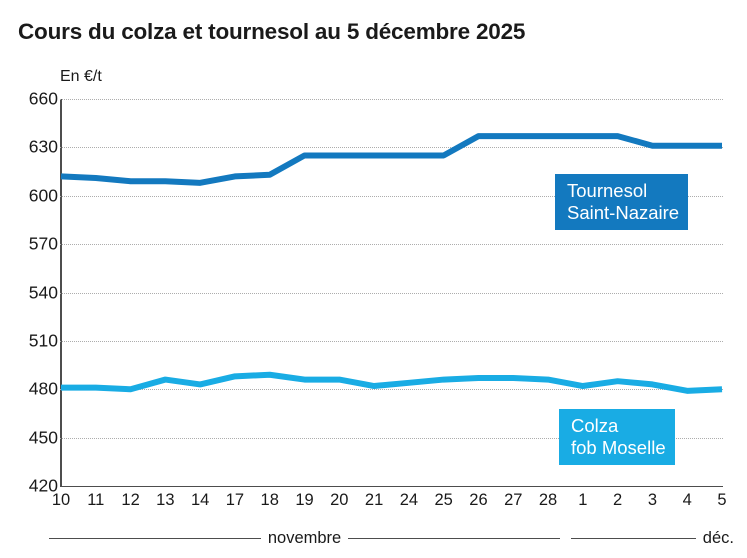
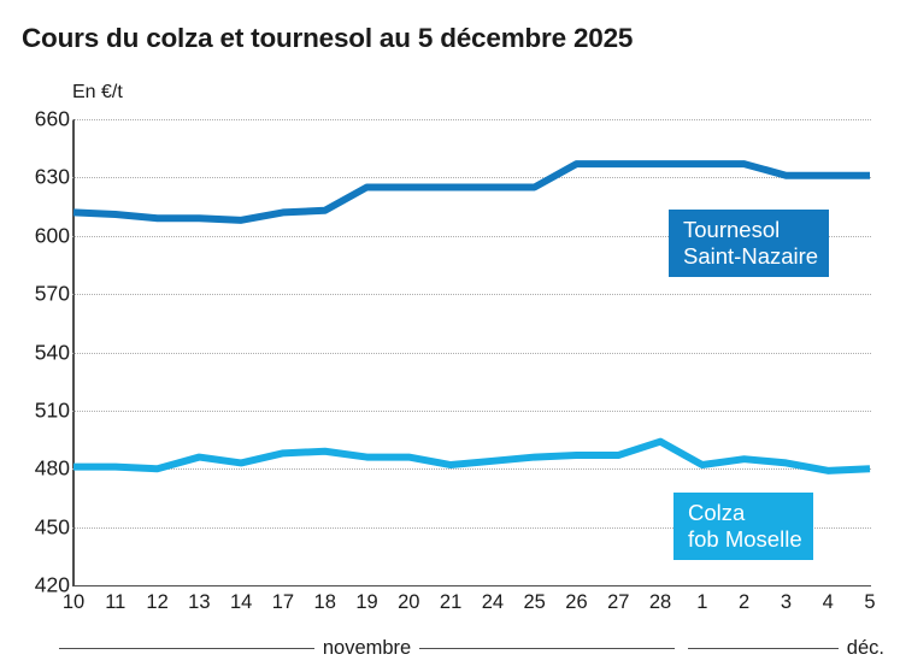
Colza fob Moselle/28: 486 -> 494
